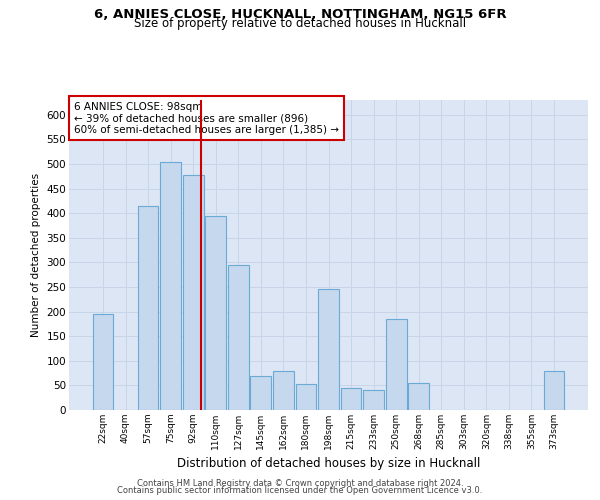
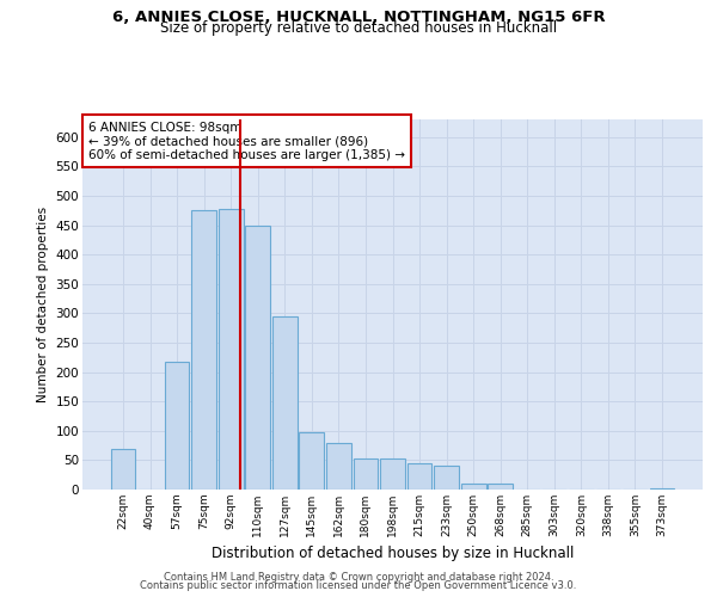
22sqm: 195 -> 70
57sqm: 415 -> 218
75sqm: 505 -> 475
110sqm: 395 -> 450
145sqm: 70 -> 97
198sqm: 245 -> 53
250sqm: 185 -> 10
268sqm: 55 -> 10
373sqm: 80 -> 2
